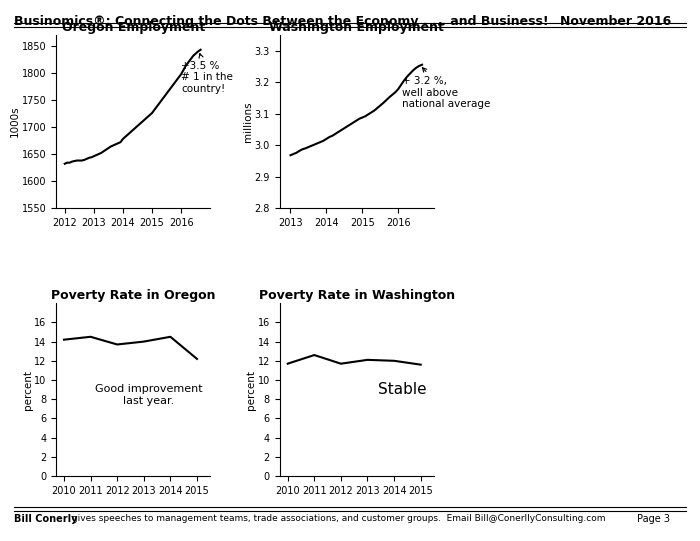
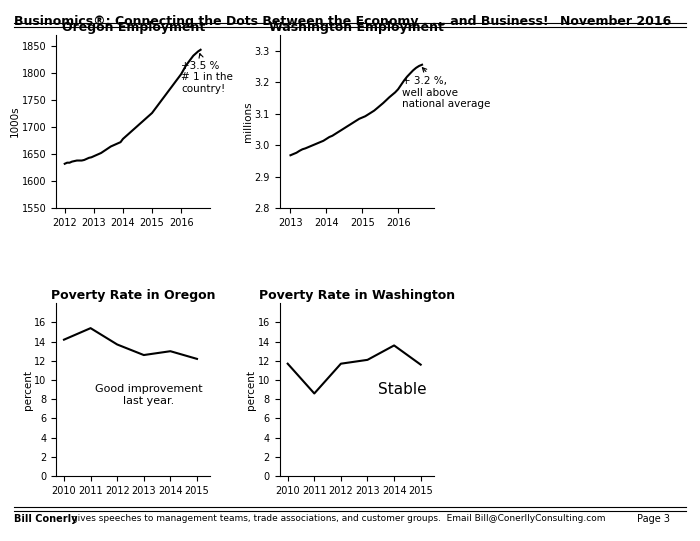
Poverty Rate in Oregon/2011: 14.5 -> 15.4
Poverty Rate in Oregon/2013: 14.0 -> 12.6
Poverty Rate in Oregon/2014: 14.5 -> 13.0
Poverty Rate in Washington/2011: 12.6 -> 8.6
Poverty Rate in Washington/2014: 12.0 -> 13.6
